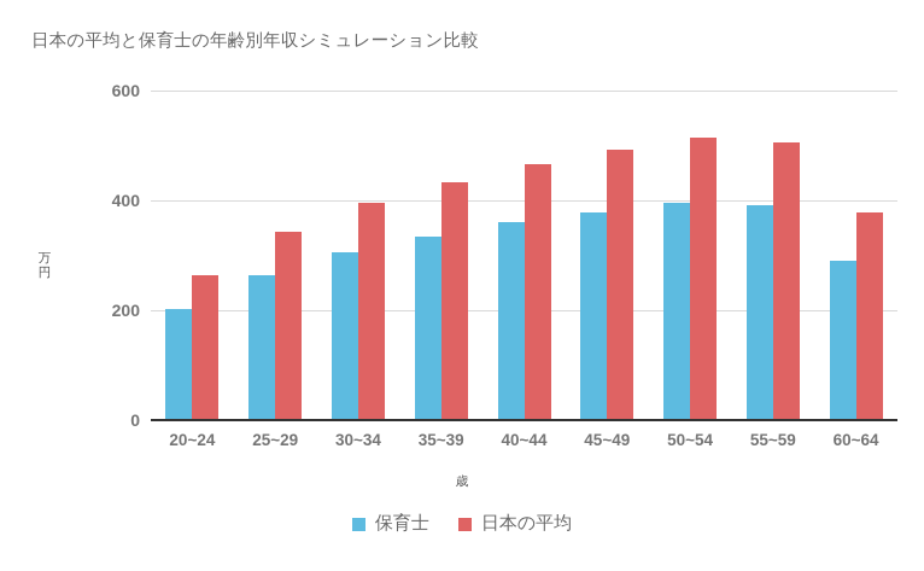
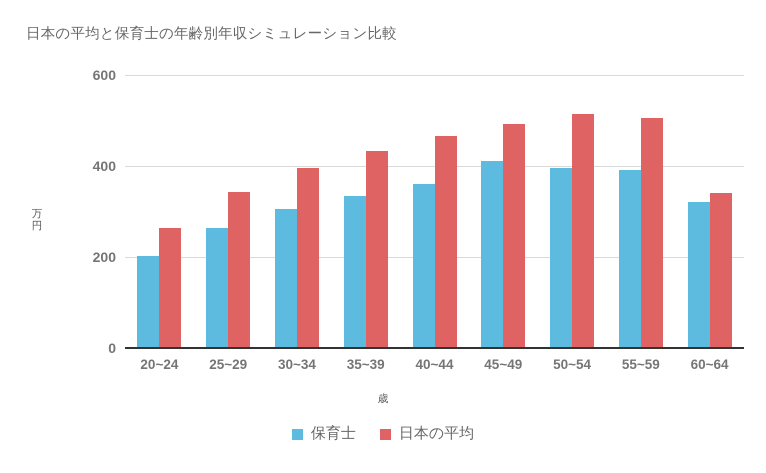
保育士/45~49: 380 -> 410
保育士/60~64: 290 -> 320
日本の平均/60~64: 380 -> 340
